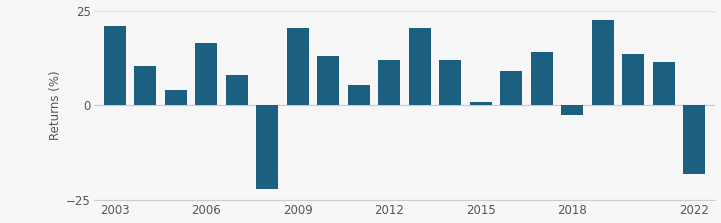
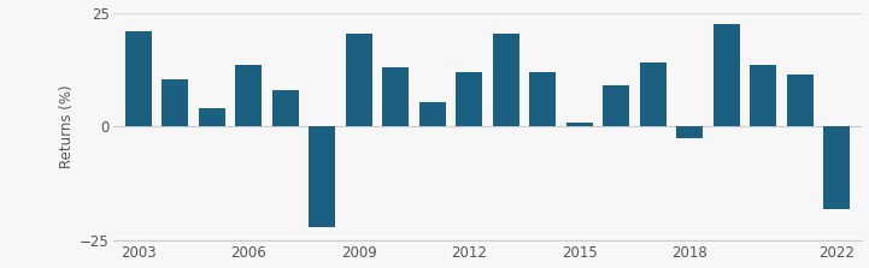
2006: 16.5 -> 13.5
